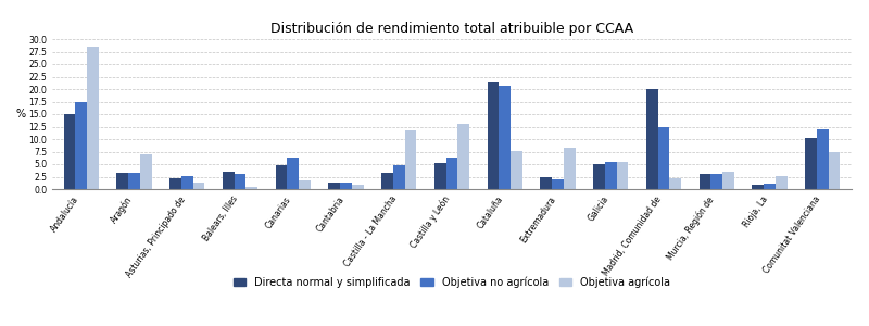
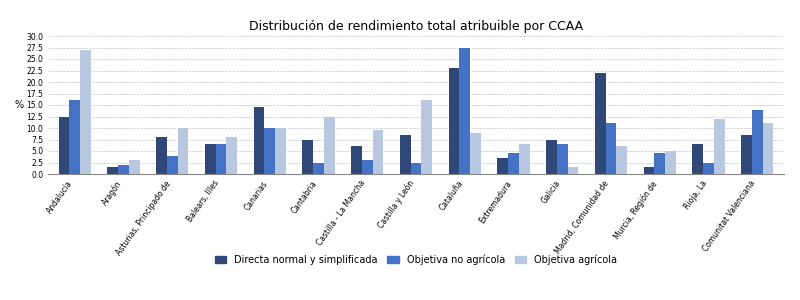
Directa normal y simplificada/Andalucía: 15.0 -> 12.5
Objetiva no agrícola/Andalucía: 17.5 -> 16.0
Objetiva agrícola/Andalucía: 28.5 -> 27.0
Directa normal y simplificada/Aragón: 3.2 -> 1.5
Objetiva no agrícola/Aragón: 3.2 -> 2.0
Objetiva agrícola/Aragón: 7.0 -> 3.0
Directa normal y simplificada/Asturias, Principado de: 2.2 -> 8.0
Objetiva no agrícola/Asturias, Principado de: 2.6 -> 4.0
Objetiva agrícola/Asturias, Principado de: 1.4 -> 10.0
Directa normal y simplificada/Balears, Illes: 3.5 -> 6.5
Objetiva no agrícola/Balears, Illes: 3.0 -> 6.5
Objetiva agrícola/Balears, Illes: 0.5 -> 8.0
Directa normal y simplificada/Canarias: 4.7 -> 14.5
Objetiva no agrícola/Canarias: 6.2 -> 10.0
Objetiva agrícola/Canarias: 1.7 -> 10.0
Directa normal y simplificada/Cantabria: 1.3 -> 7.5
Objetiva no agrícola/Cantabria: 1.4 -> 2.5
Objetiva agrícola/Cantabria: 0.9 -> 12.5
Directa normal y simplificada/Castilla - La Mancha: 3.3 -> 6.0
Objetiva no agrícola/Castilla - La Mancha: 4.8 -> 3.0
Objetiva agrícola/Castilla - La Mancha: 11.8 -> 9.5
Directa normal y simplificada/Castilla y León: 5.3 -> 8.5
Objetiva no agrícola/Castilla y León: 6.4 -> 2.5
Objetiva agrícola/Castilla y León: 13.0 -> 16.0
Directa normal y simplificada/Cataluña: 21.5 -> 23.0
Objetiva no agrícola/Cataluña: 20.7 -> 27.5
Objetiva agrícola/Cataluña: 7.7 -> 9.0
Directa normal y simplificada/Extremadura: 2.3 -> 3.5
Objetiva no agrícola/Extremadura: 1.9 -> 4.5
Objetiva agrícola/Extremadura: 8.2 -> 6.5
Directa normal y simplificada/Galicia: 5.0 -> 7.5
Objetiva no agrícola/Galicia: 5.4 -> 6.5
Objetiva agrícola/Galicia: 5.4 -> 1.5
Directa normal y simplificada/Madrid, Comunidad de: 20.0 -> 22.0
Objetiva no agrícola/Madrid, Comunidad de: 12.5 -> 11.0
Objetiva agrícola/Madrid, Comunidad de: 2.1 -> 6.0
Directa normal y simplificada/Murcia, Región de: 3.0 -> 1.5
Objetiva no agrícola/Murcia, Región de: 3.0 -> 4.5
Objetiva agrícola/Murcia, Región de: 3.5 -> 5.0
Directa normal y simplificada/Rioja, La: 0.8 -> 6.5
Objetiva no agrícola/Rioja, La: 1.0 -> 2.5
Objetiva agrícola/Rioja, La: 2.6 -> 12.0
Directa normal y simplificada/Comunitat Valenciana: 10.2 -> 8.5
Objetiva no agrícola/Comunitat Valenciana: 12.0 -> 14.0
Objetiva agrícola/Comunitat Valenciana: 7.5 -> 11.0
